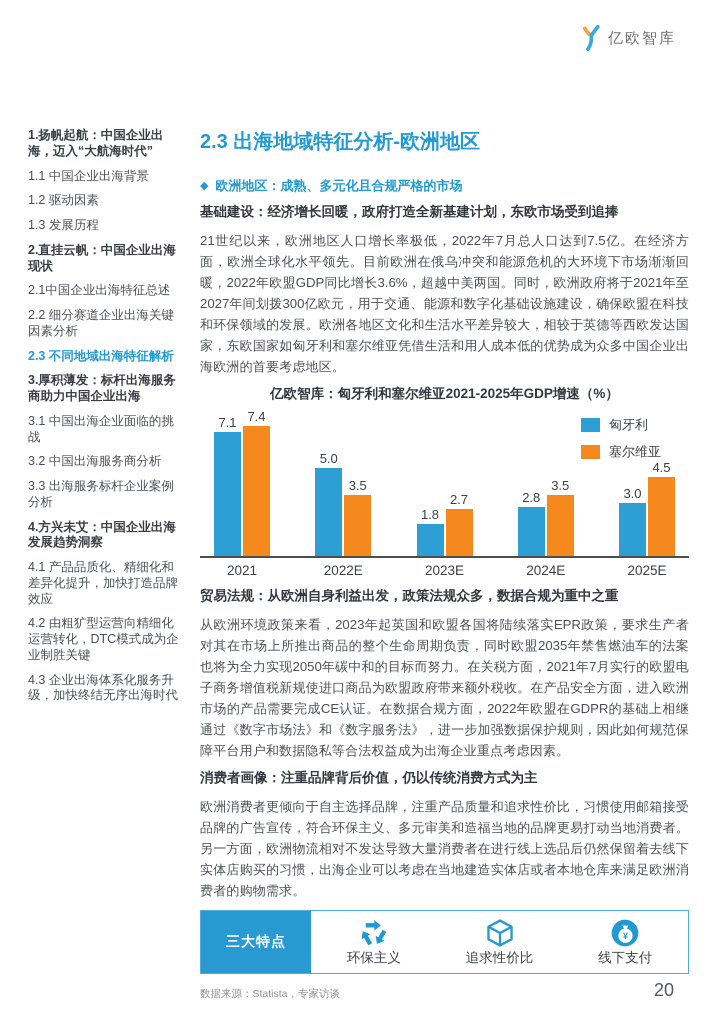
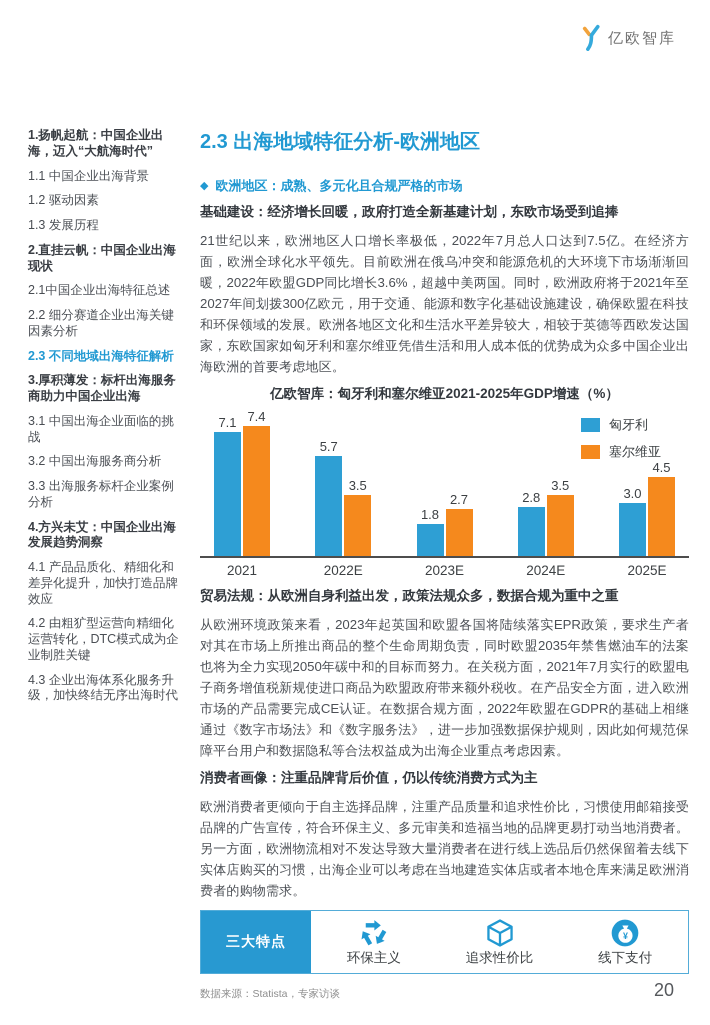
匈牙利/2022E: 5.0 -> 5.7
